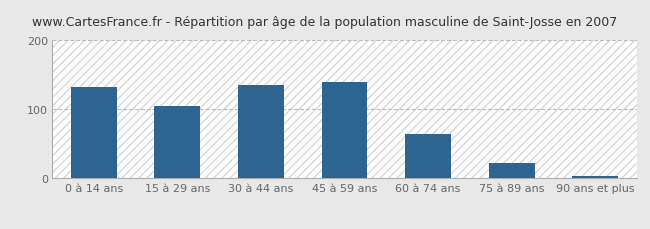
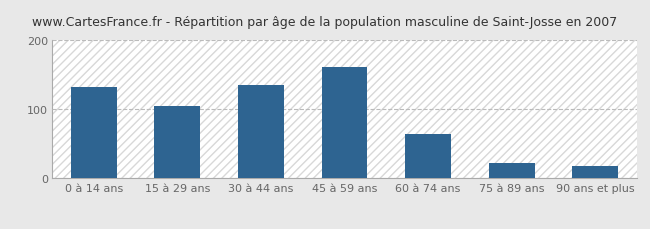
45 à 59 ans: 140 -> 162
90 ans et plus: 3 -> 18
